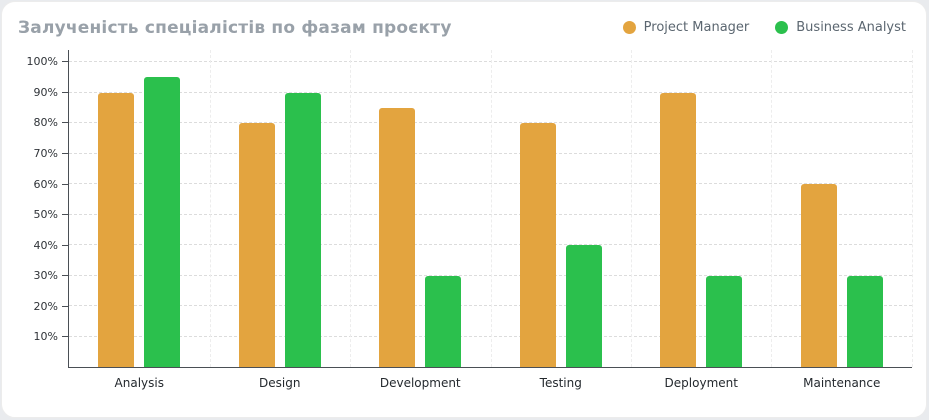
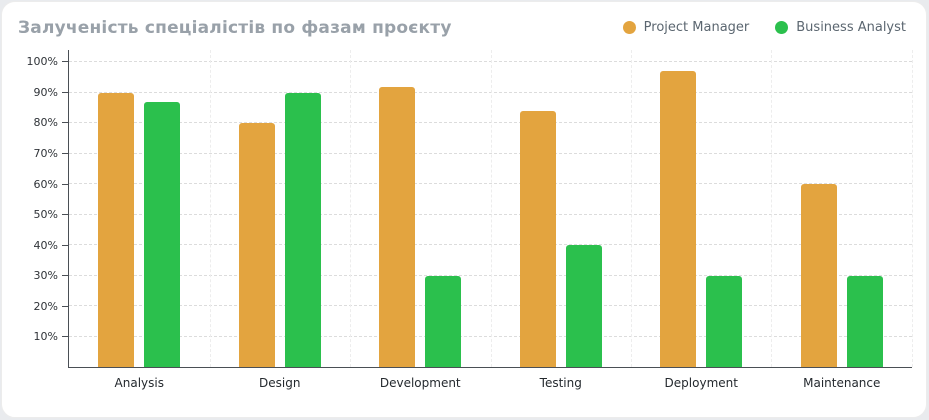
Business Analyst/Analysis: 95% -> 87%
Project Manager/Development: 85% -> 92%
Project Manager/Testing: 80% -> 84%
Project Manager/Deployment: 90% -> 97%
